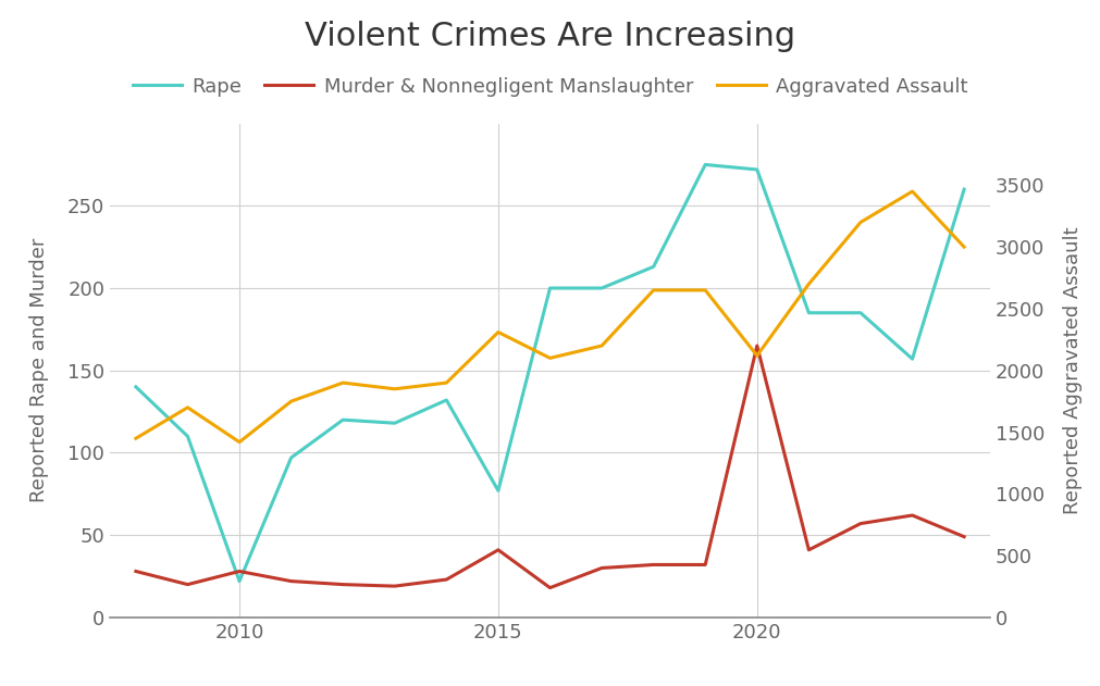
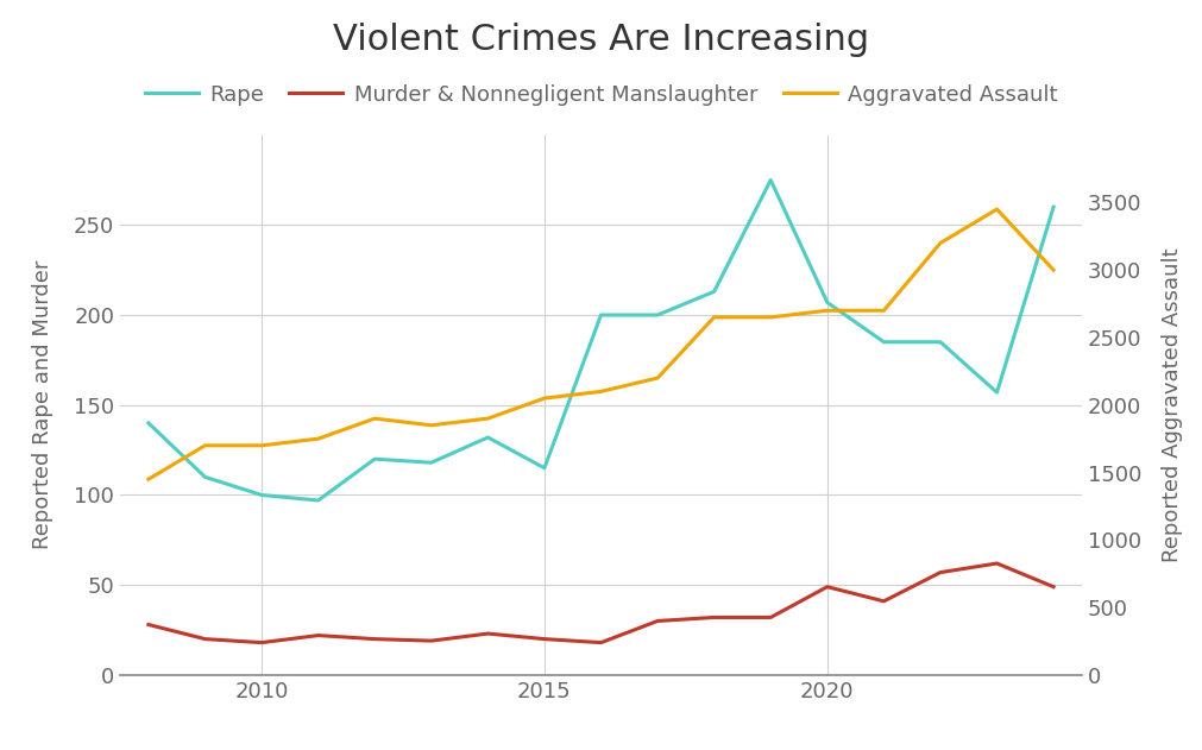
Rape/2010: 22 -> 100
Murder & Nonnegligent Manslaughter/2010: 28 -> 18
Aggravated Assault/2010: 1420 -> 1700
Rape/2015: 77 -> 115
Murder & Nonnegligent Manslaughter/2015: 41 -> 20
Aggravated Assault/2015: 2310 -> 2050
Rape/2020: 272 -> 207
Murder & Nonnegligent Manslaughter/2020: 165 -> 49
Aggravated Assault/2020: 2120 -> 2700
